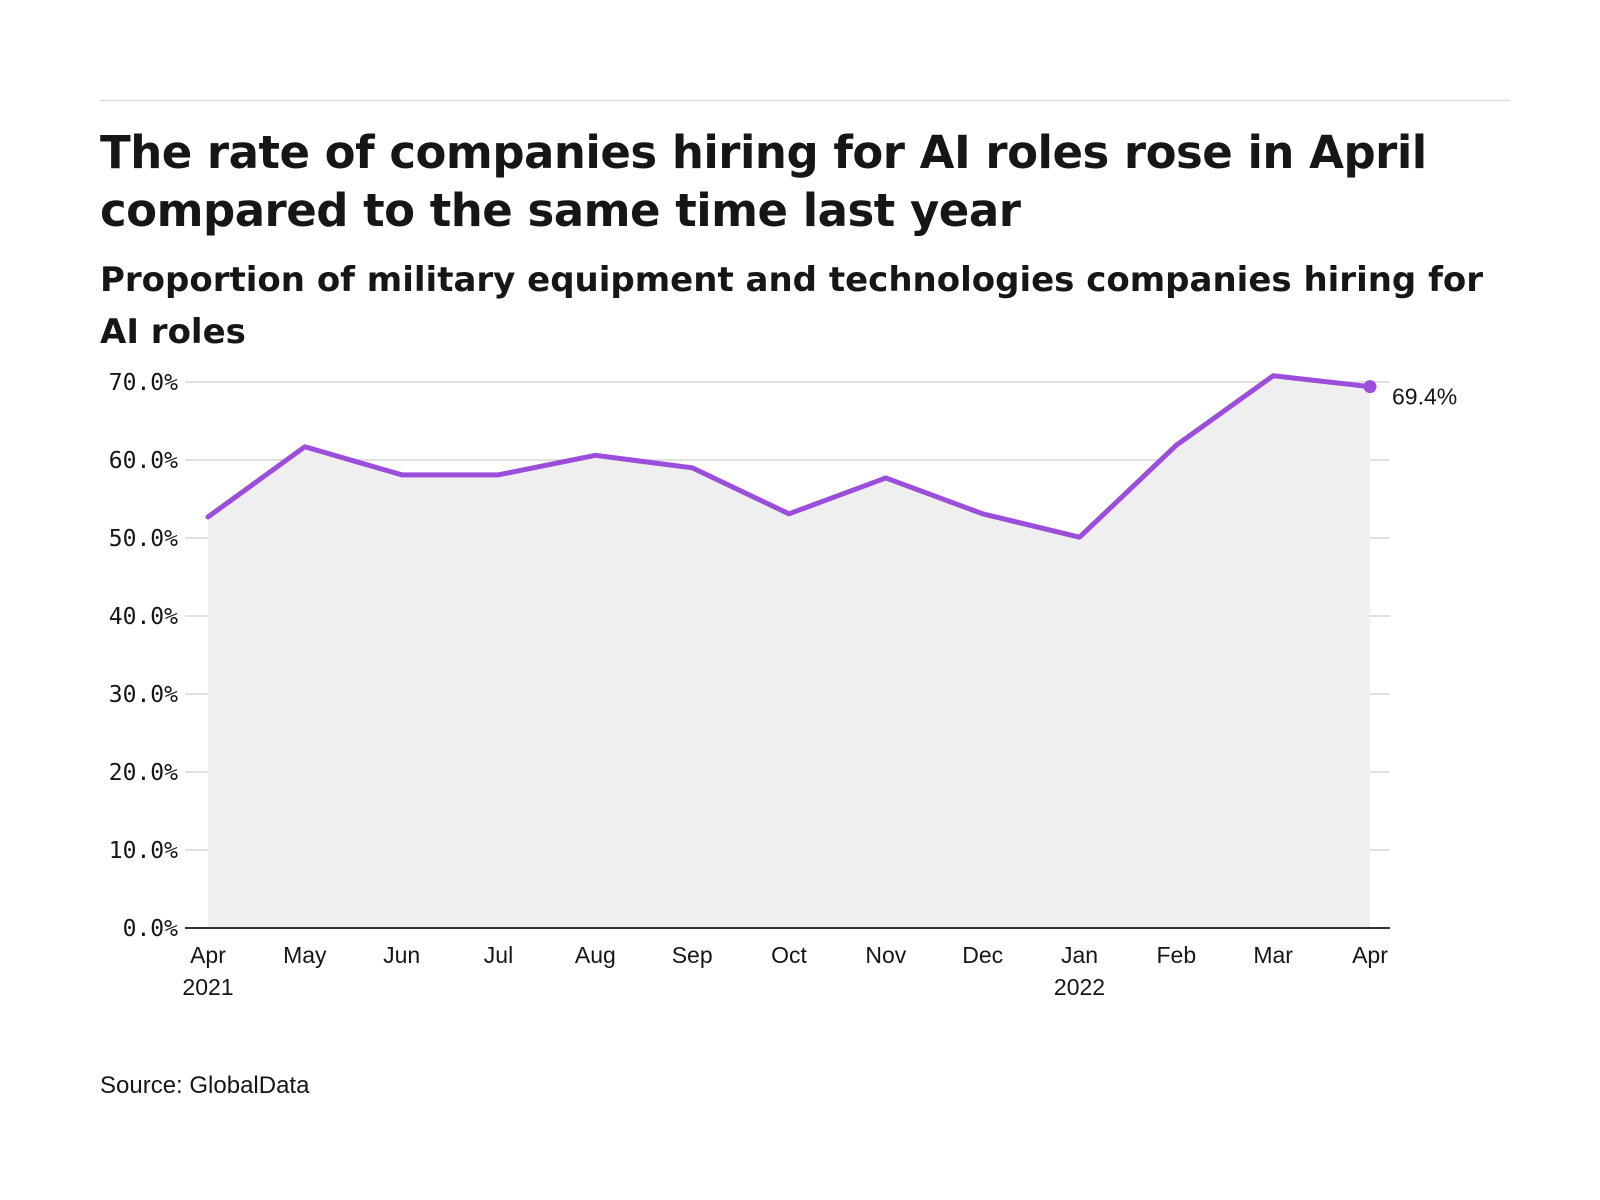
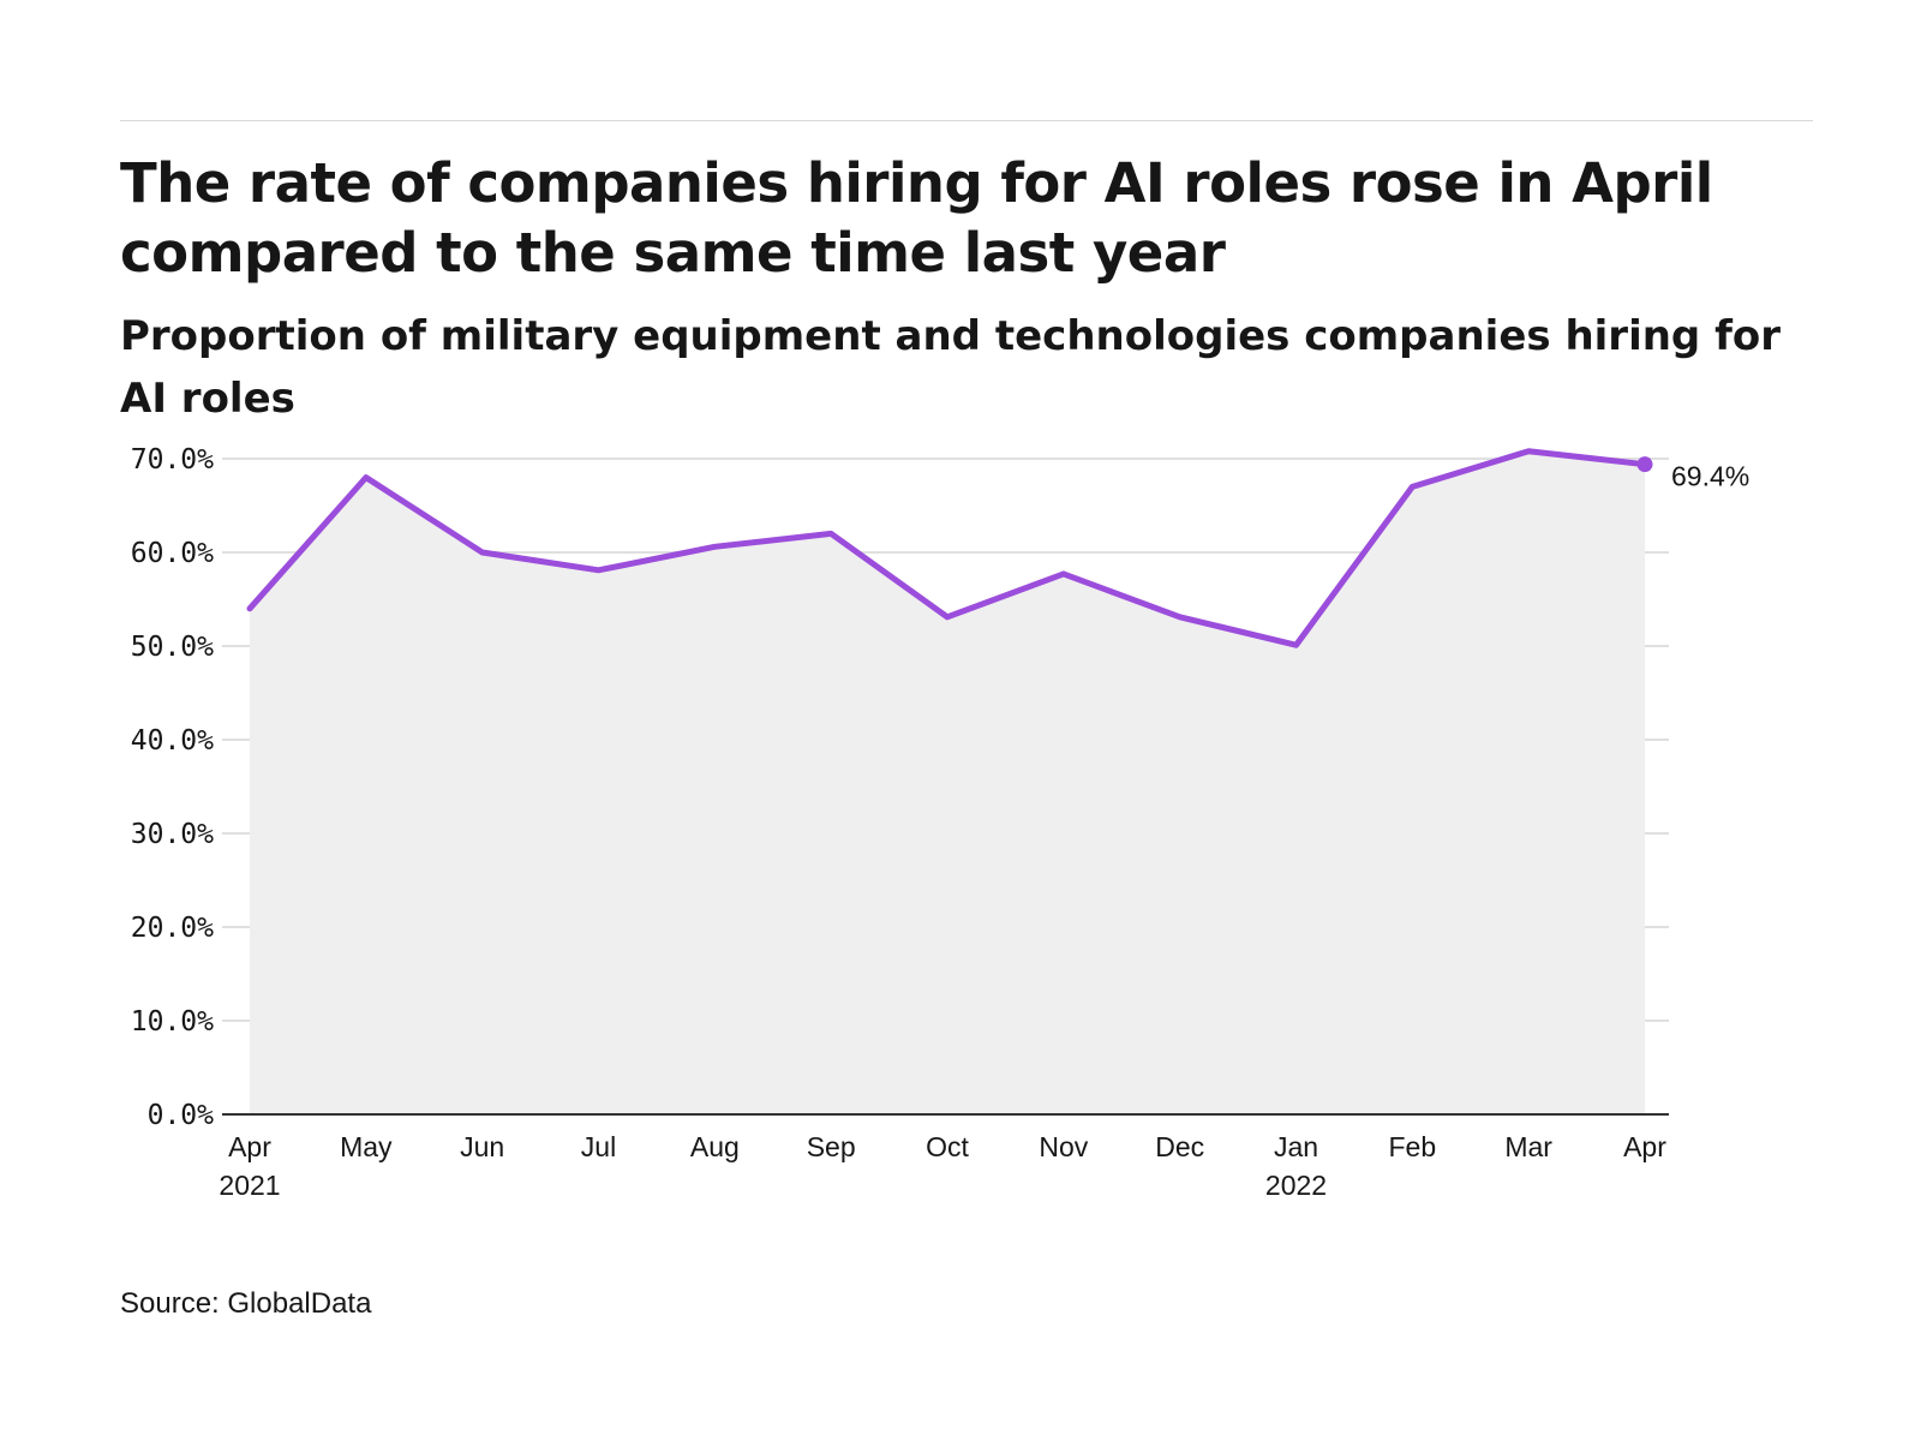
Apr 2021: 53% -> 54%
May: 62% -> 68%
Jun: 58% -> 60%
Sep: 59% -> 62%
Feb: 62% -> 67%
